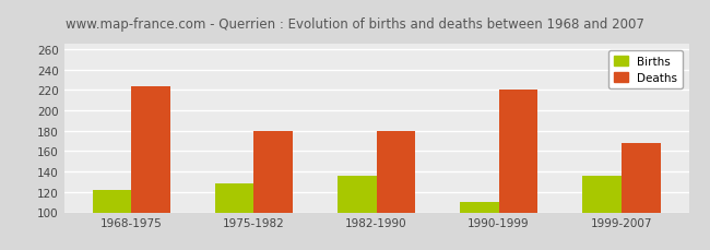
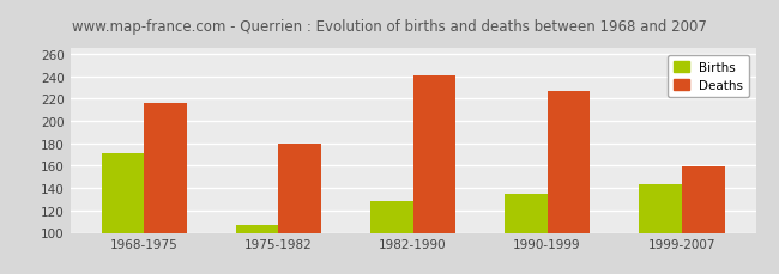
Births/1968-1975: 122 -> 171
Deaths/1968-1975: 224 -> 216
Births/1975-1982: 128 -> 107
Births/1982-1990: 136 -> 128
Deaths/1982-1990: 180 -> 241
Births/1990-1999: 110 -> 135
Deaths/1990-1999: 220 -> 227
Births/1999-2007: 136 -> 143
Deaths/1999-2007: 168 -> 159
